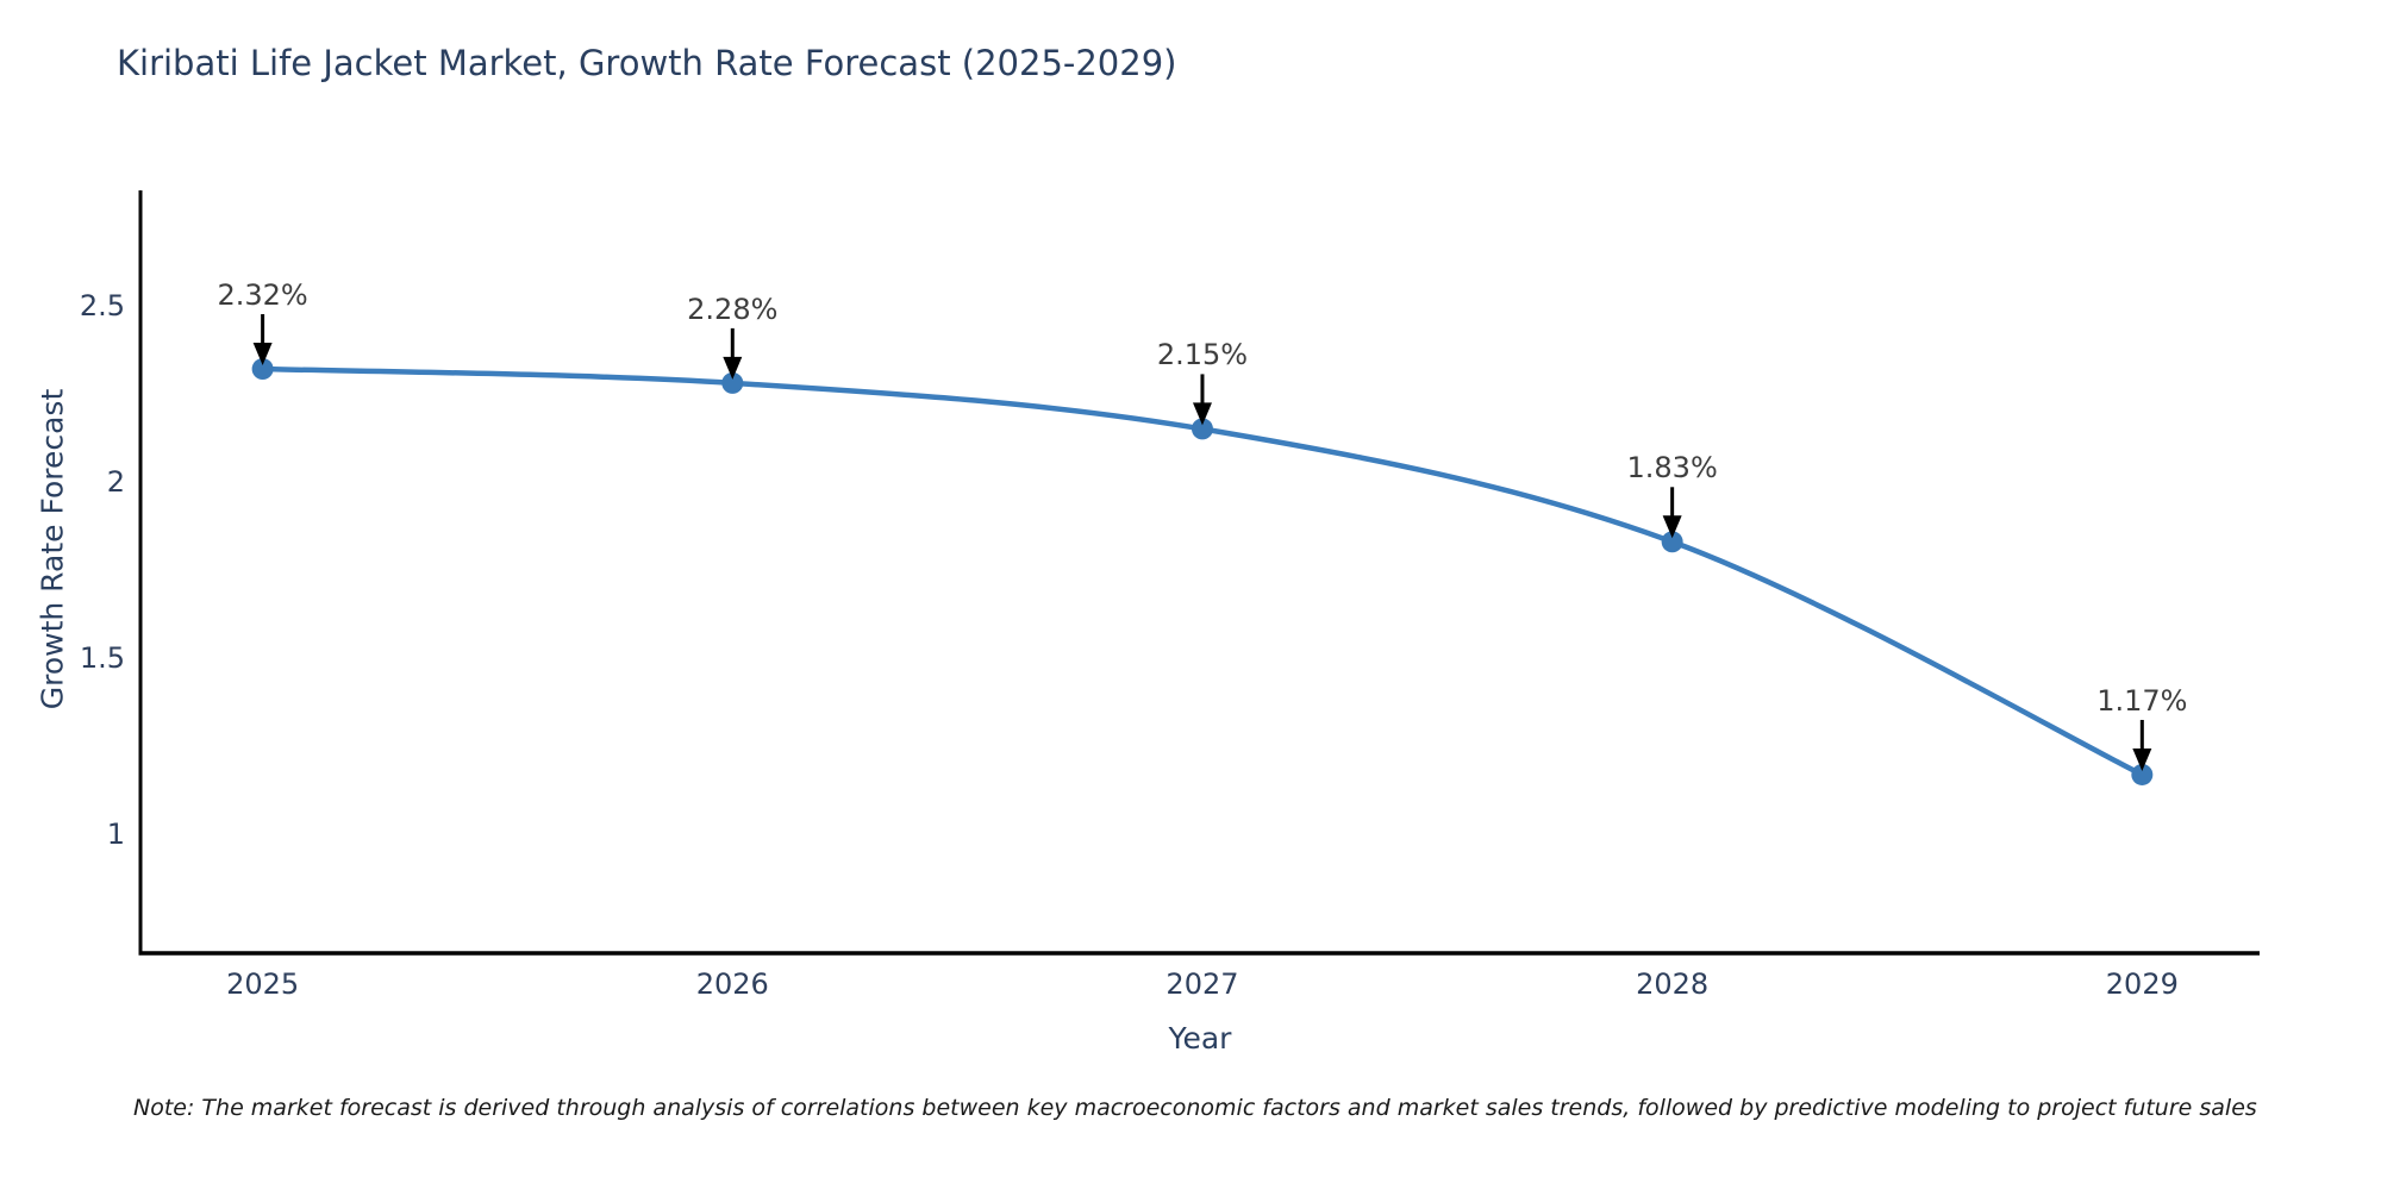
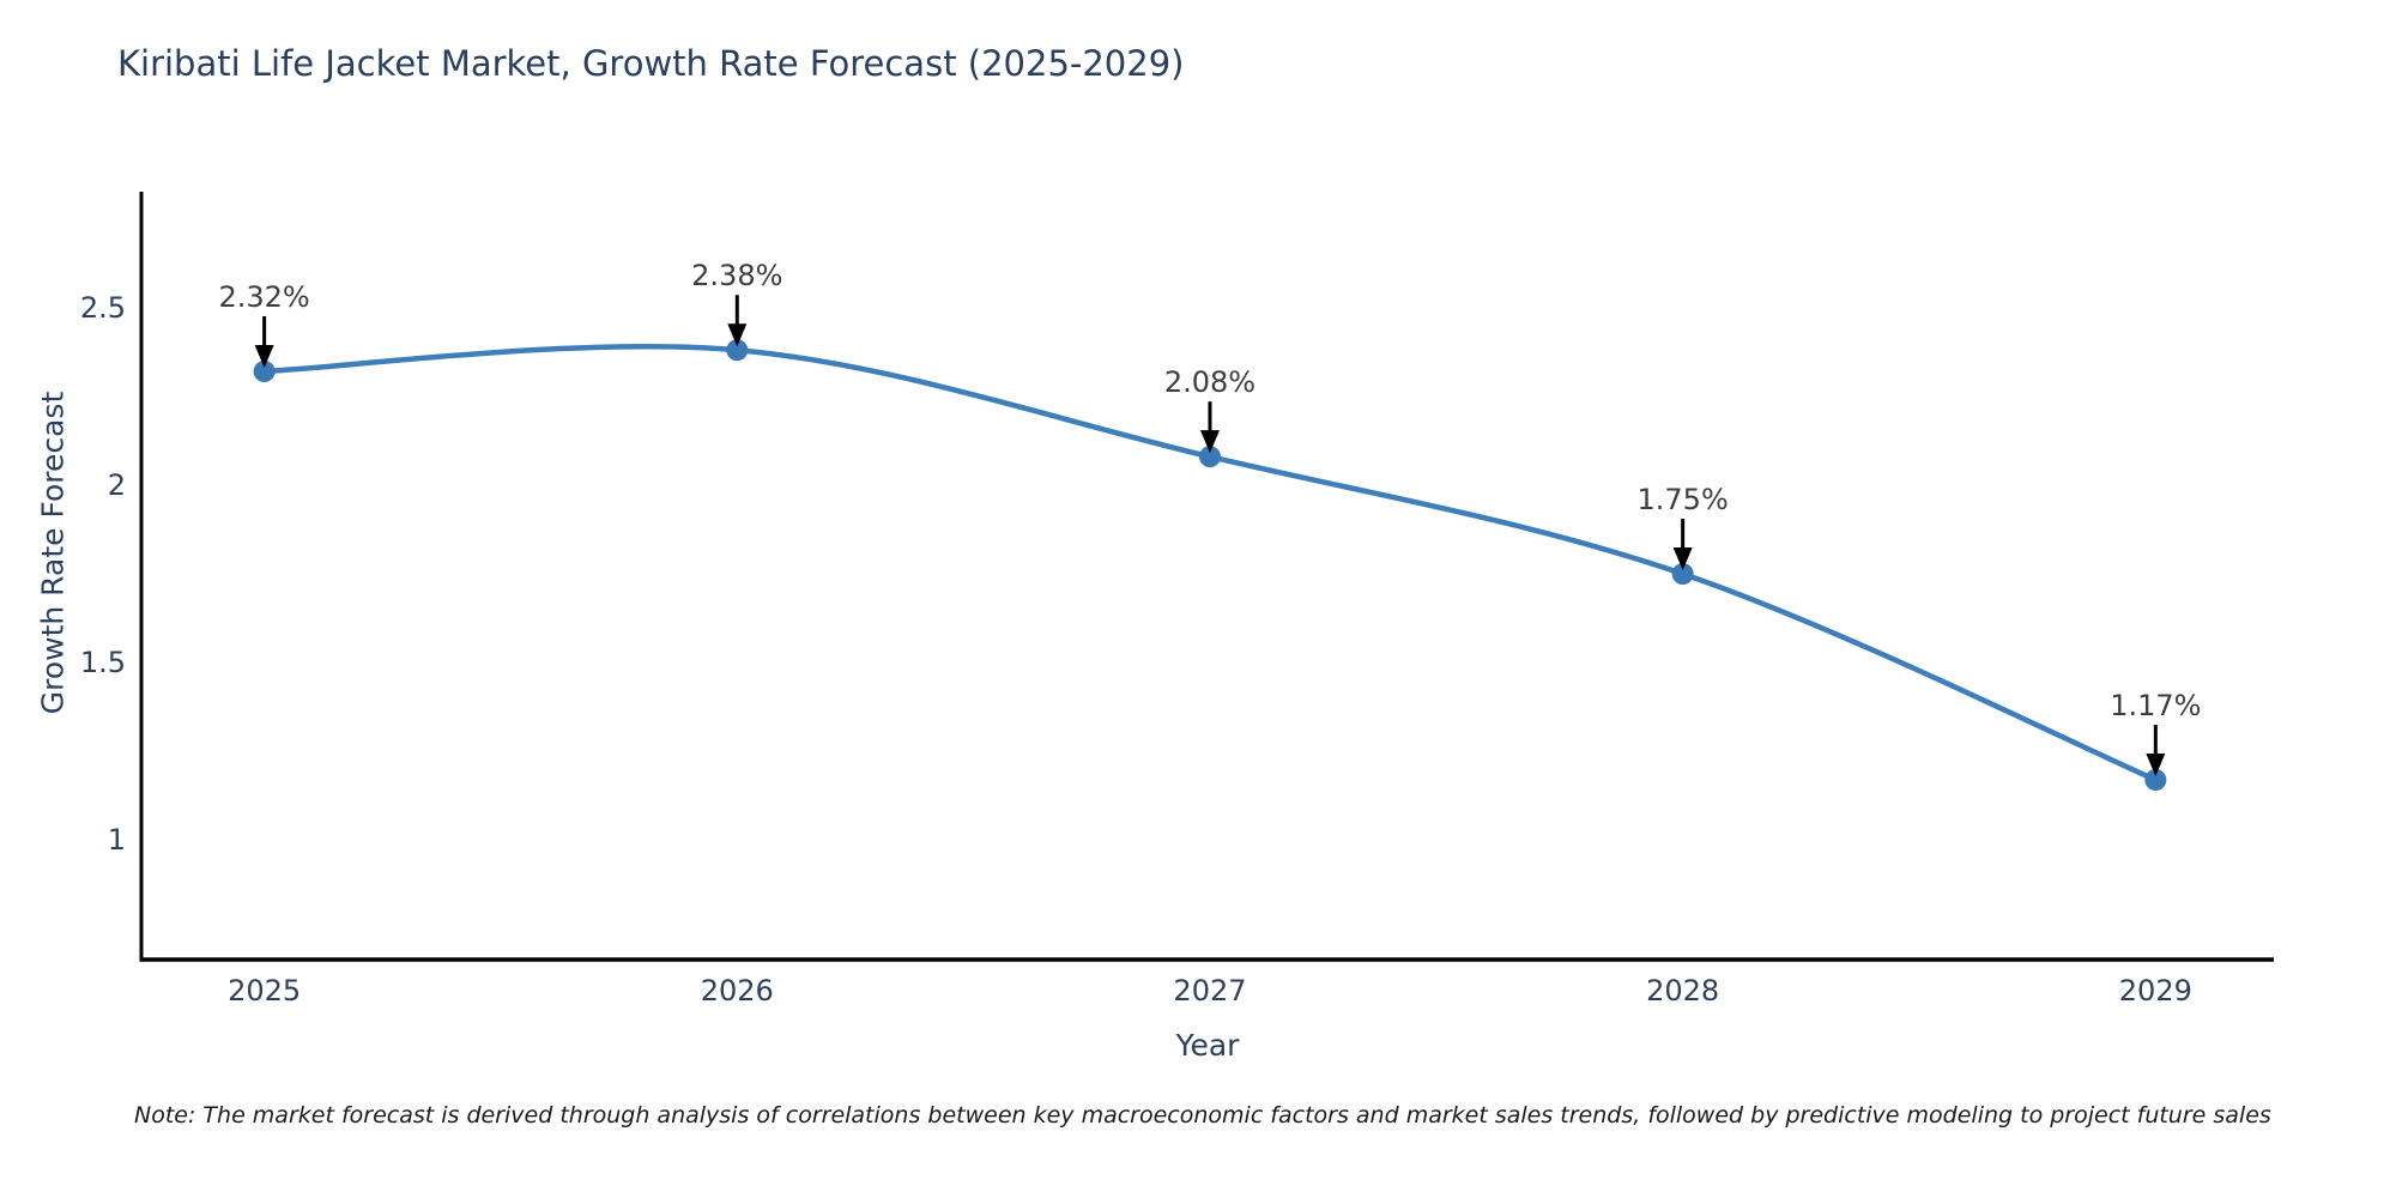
2026: 2.28% -> 2.38%
2027: 2.15% -> 2.08%
2028: 1.83% -> 1.75%
